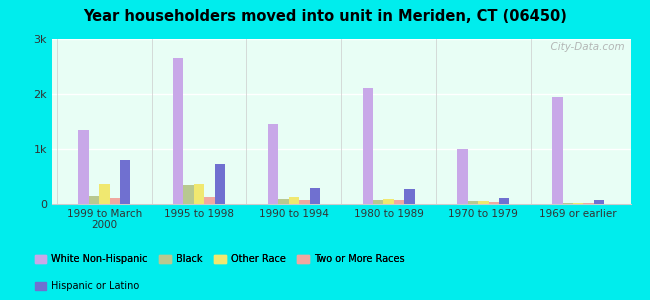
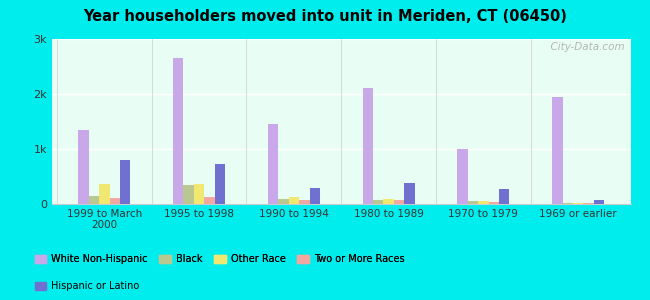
Hispanic or Latino/1980 to 1989: 0.28k -> 0.38k
Hispanic or Latino/1970 to 1979: 0.11k -> 0.28k
